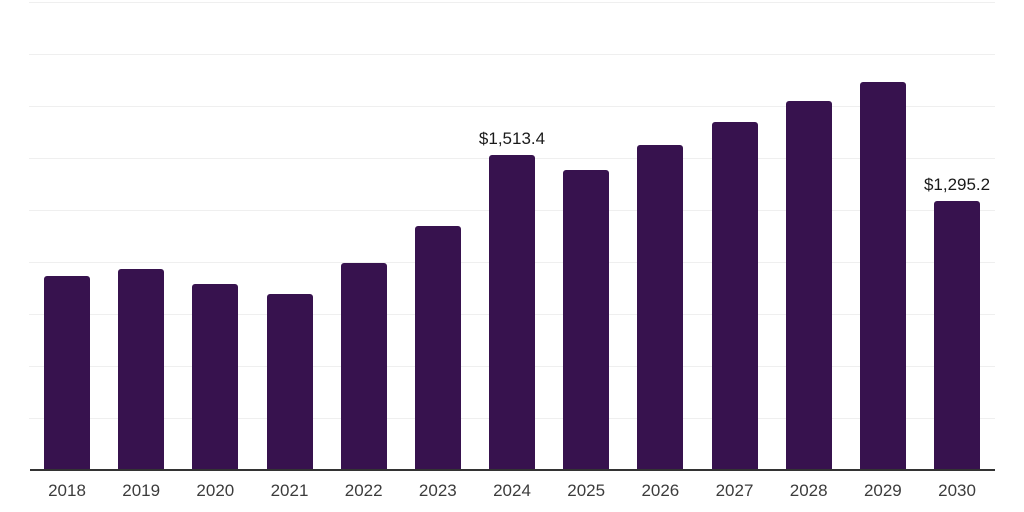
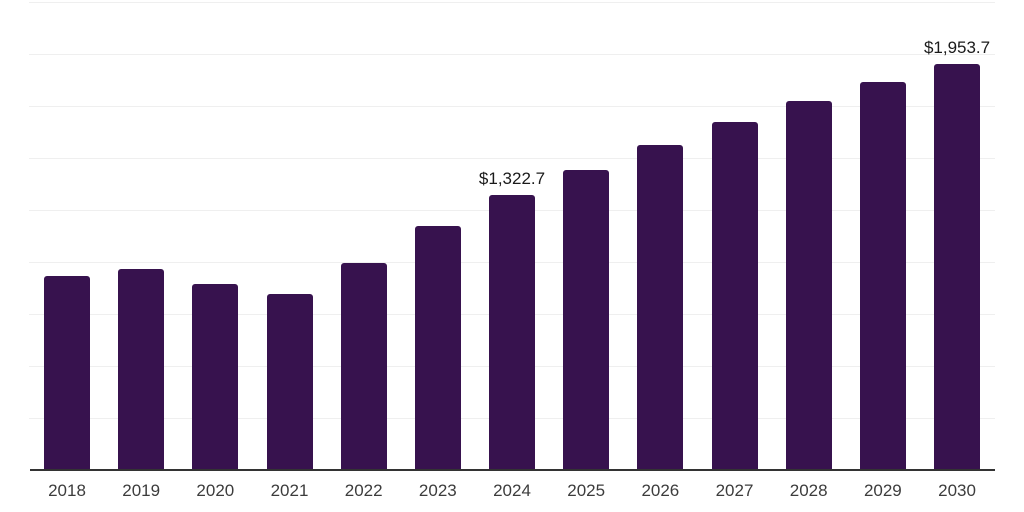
2024: $1,513.4 -> $1,322.7
2030: $1,295.2 -> $1,953.7
